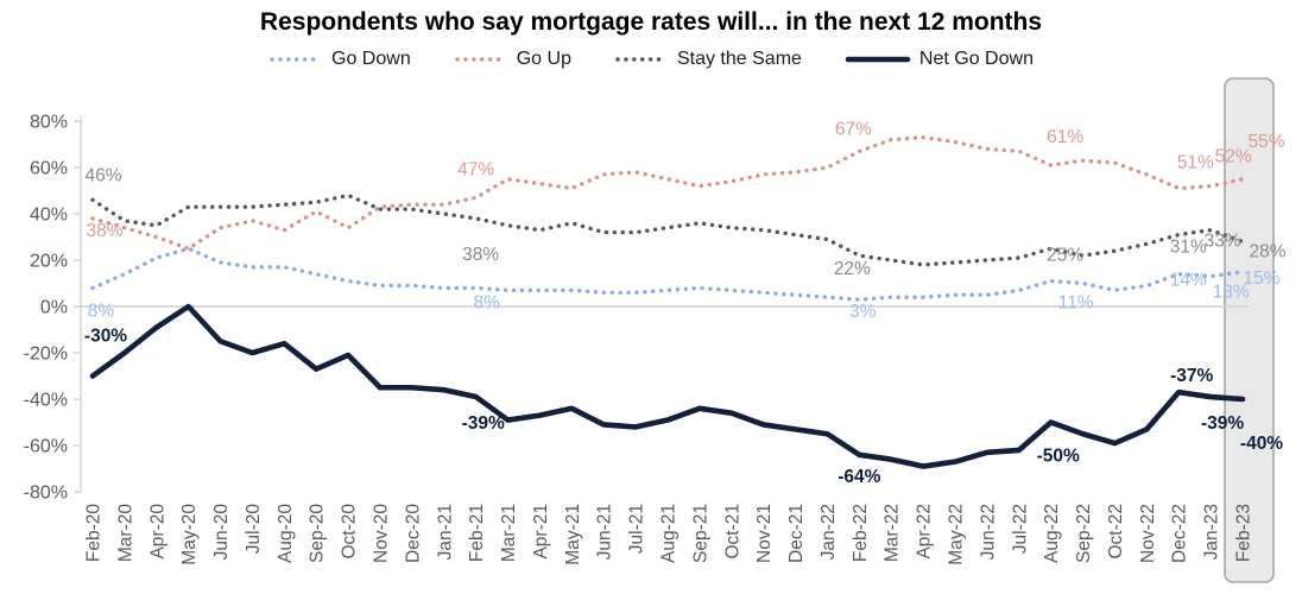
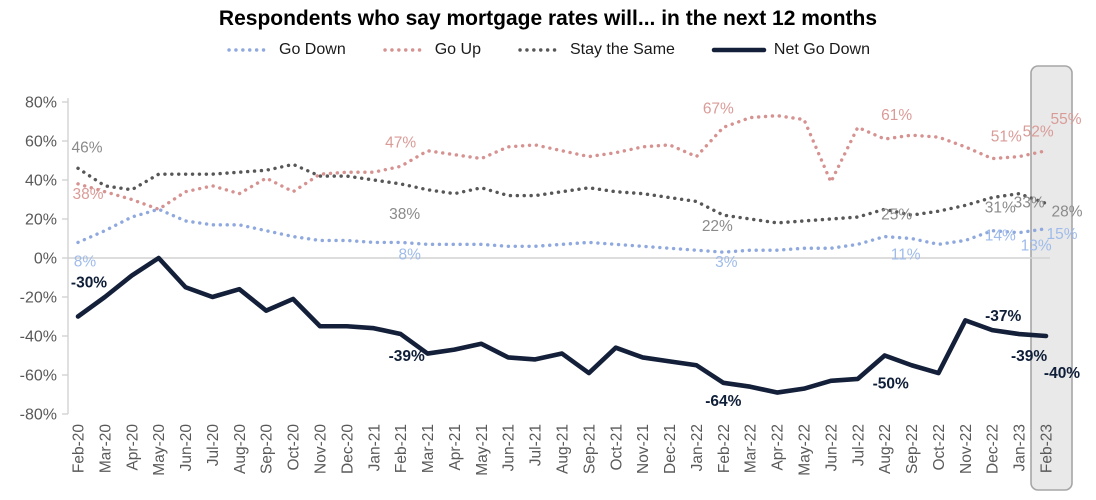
Net Go Down/Sep-21: -44% -> -59%
Go Up/Jan-22: 60% -> 52%
Go Up/Jun-22: 68% -> 39%
Net Go Down/Nov-22: -53% -> -32%
